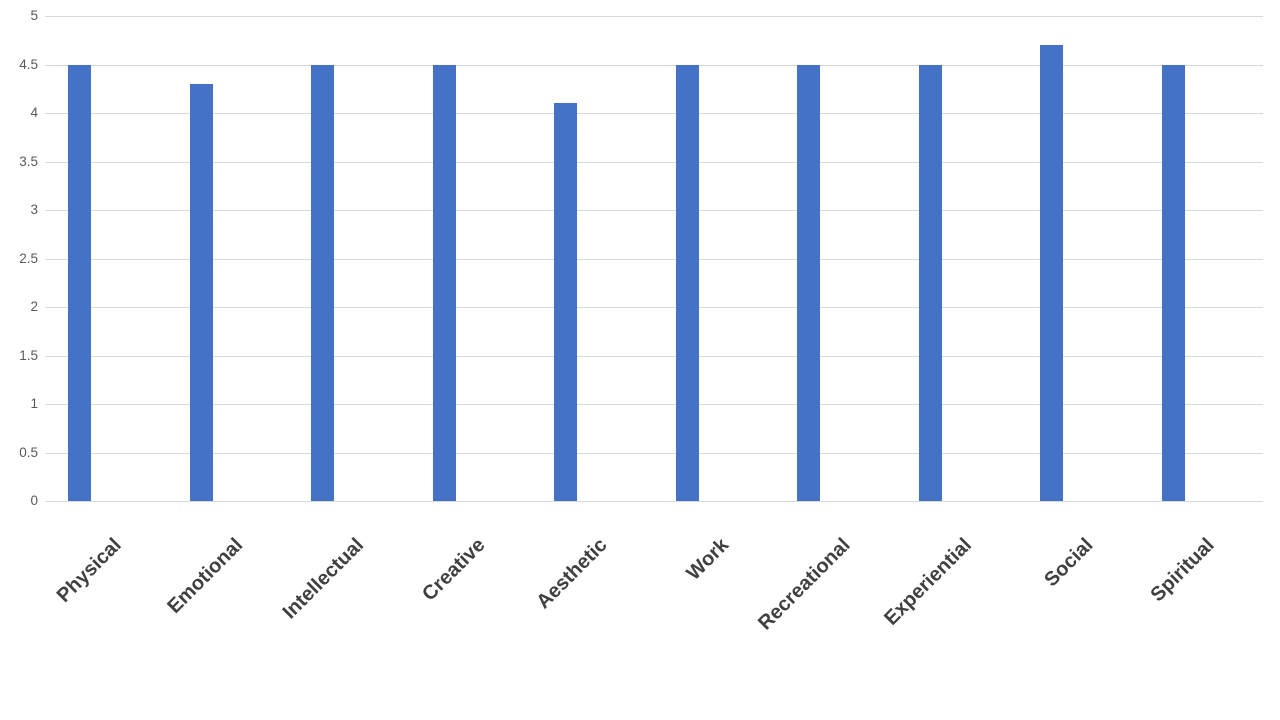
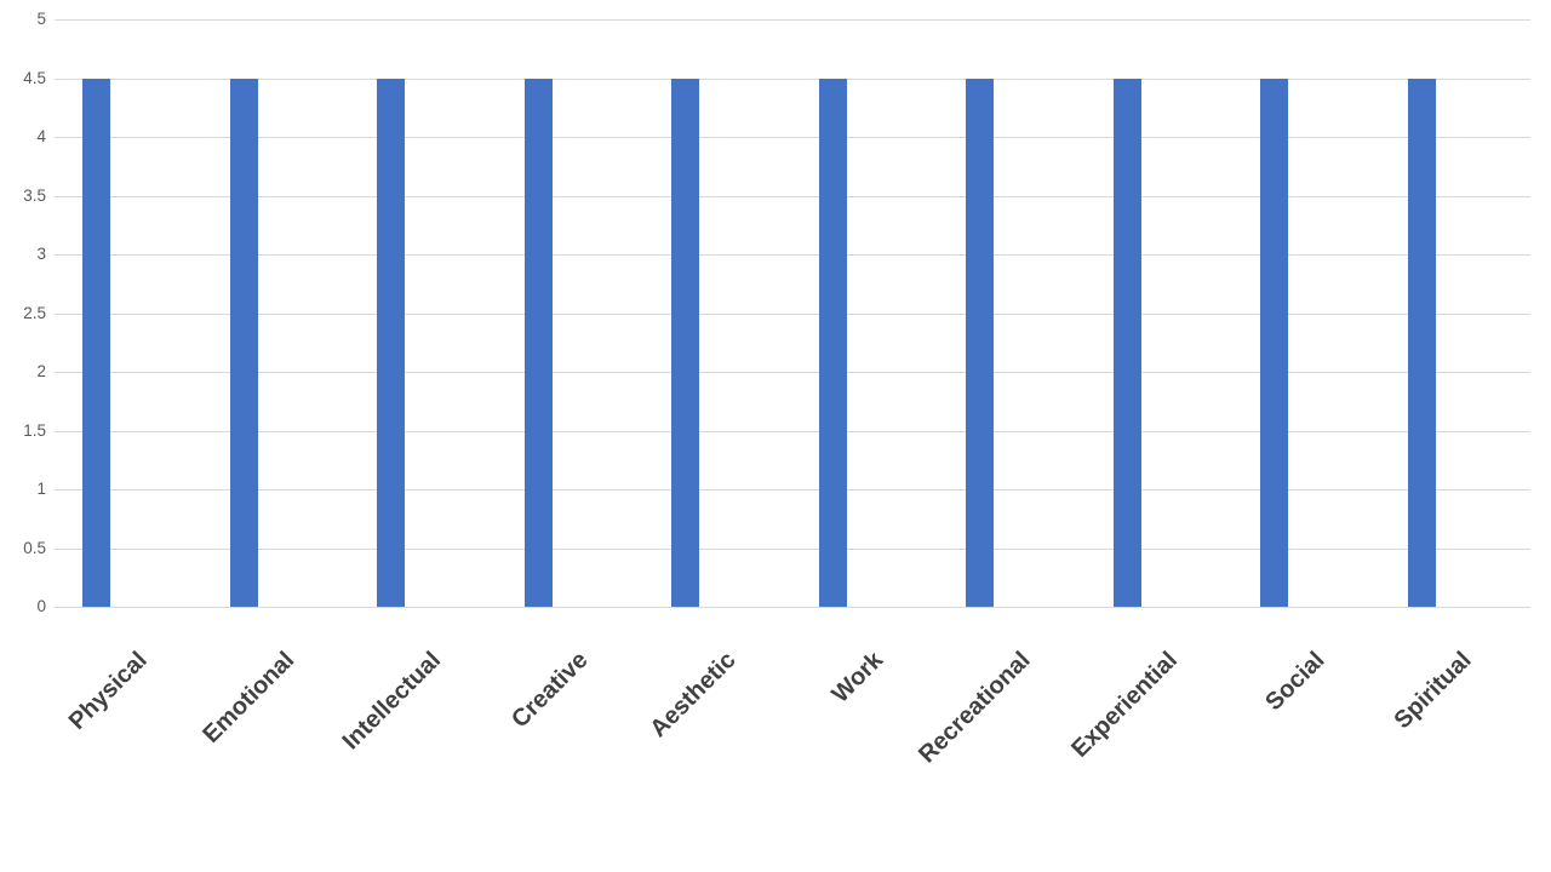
Emotional: 4.3 -> 4.5
Aesthetic: 4.1 -> 4.5
Social: 4.7 -> 4.5
